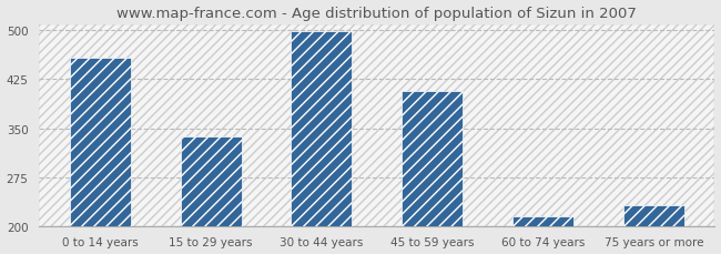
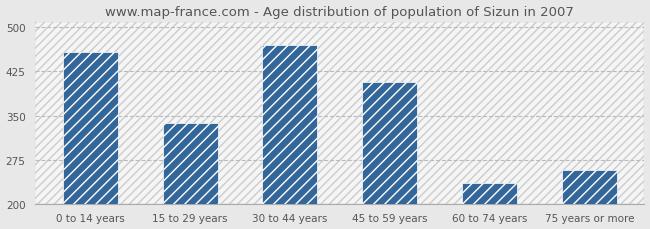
30 to 44 years: 499 -> 470
60 to 74 years: 215 -> 236
75 years or more: 232 -> 258
